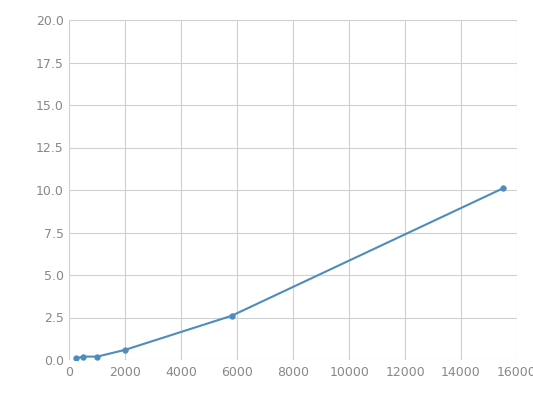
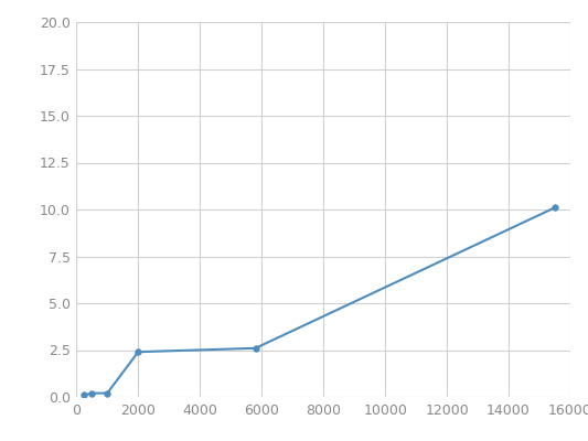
2000: 0.6 -> 2.4
